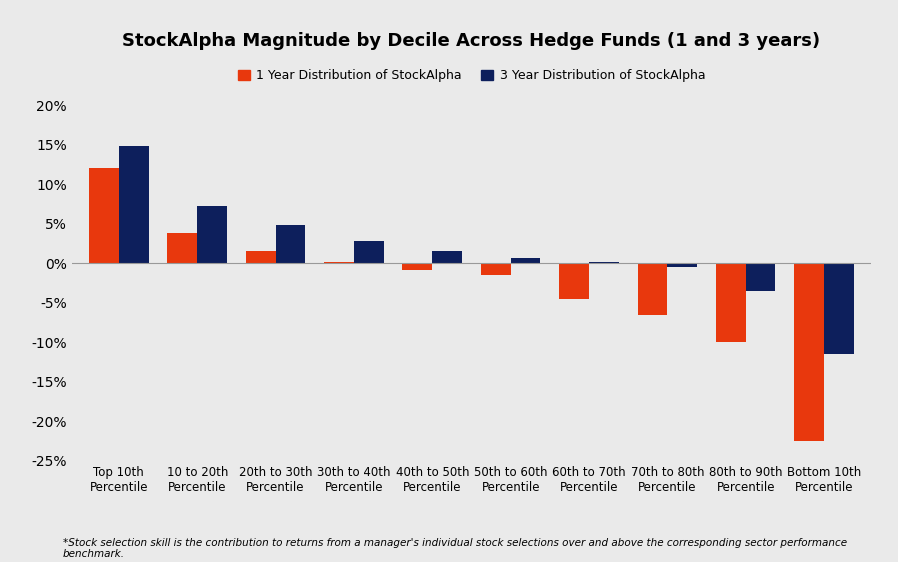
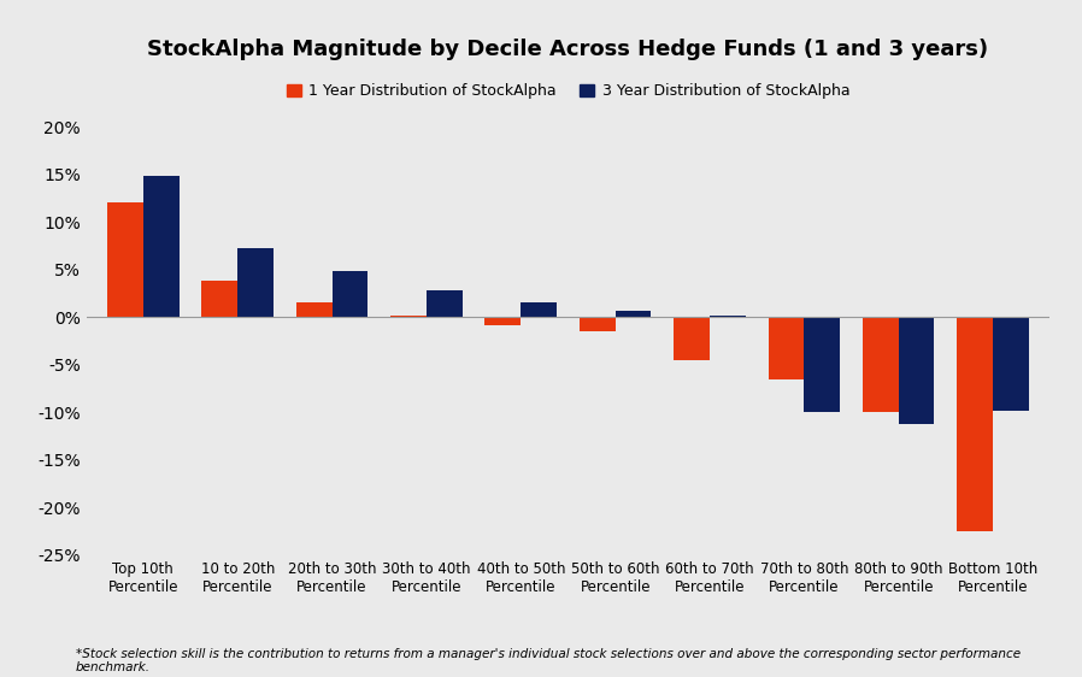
3 Year Distribution of StockAlpha/70th to 80th Percentile: -0.5% -> -10.0%
3 Year Distribution of StockAlpha/80th to 90th Percentile: -3.5% -> -11.2%
3 Year Distribution of StockAlpha/Bottom 10th Percentile: -11.5% -> -9.8%
